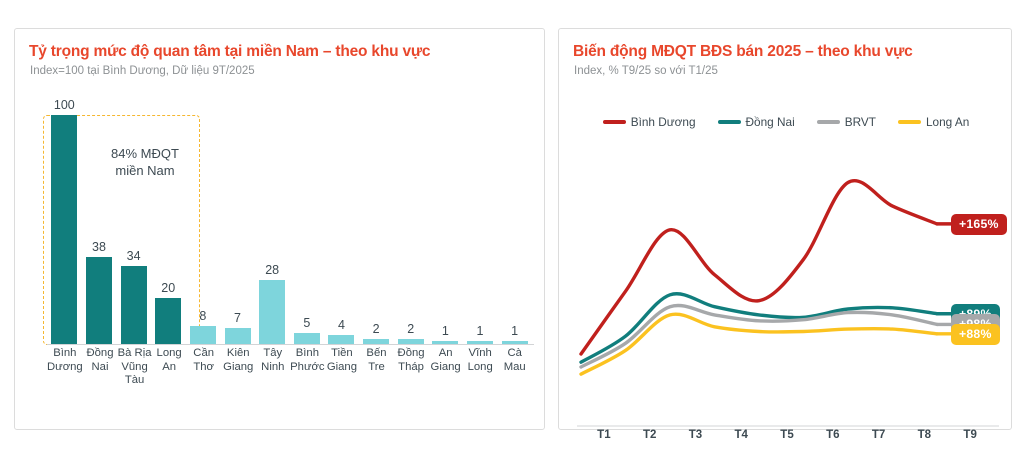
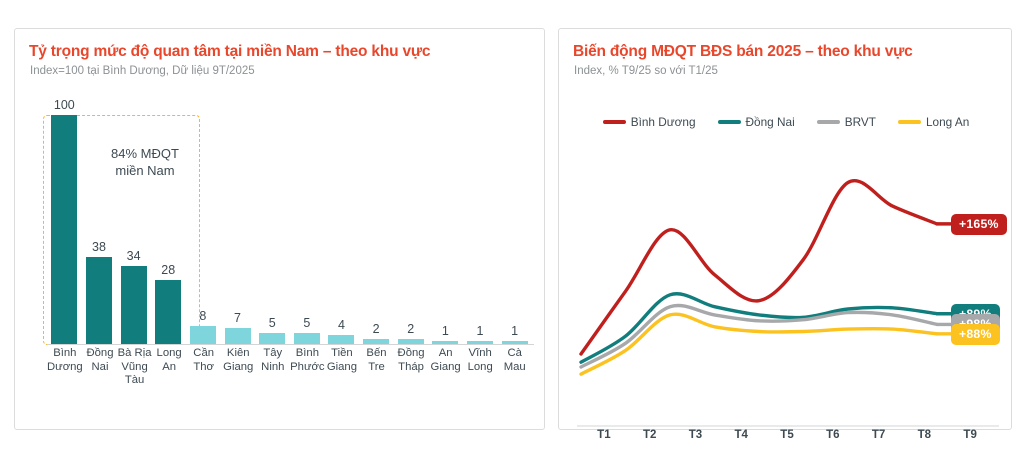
Tỷ trọng mức độ quan tâm tại miền Nam – theo khu vực/Long An: 20 -> 28
Tỷ trọng mức độ quan tâm tại miền Nam – theo khu vực/Tây Ninh: 28 -> 5
